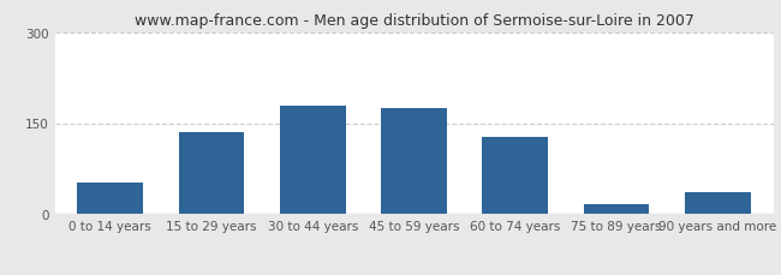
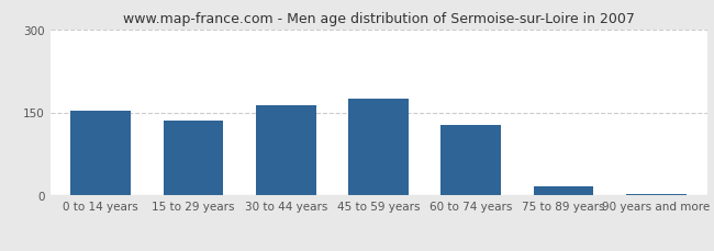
0 to 14 years: 52 -> 153
30 to 44 years: 178 -> 162
90 years and more: 36 -> 2
